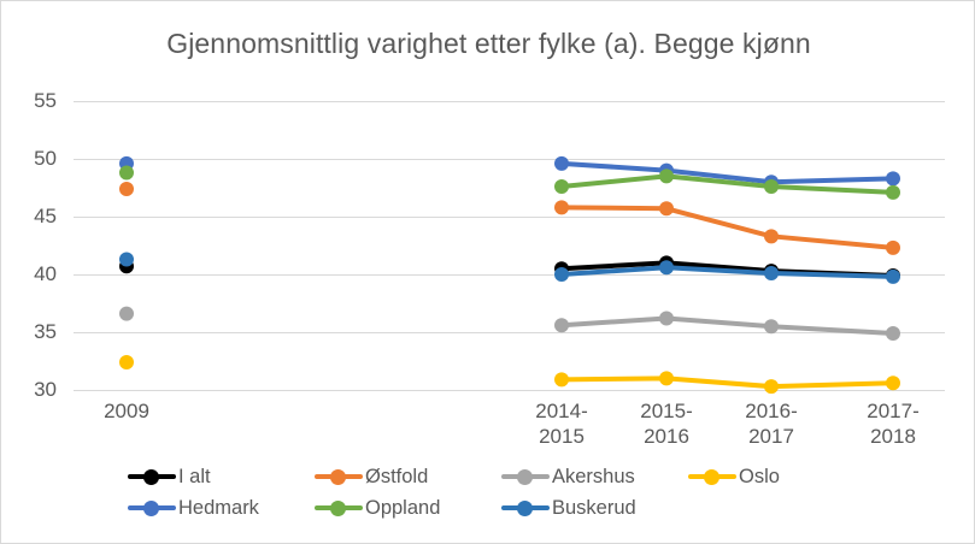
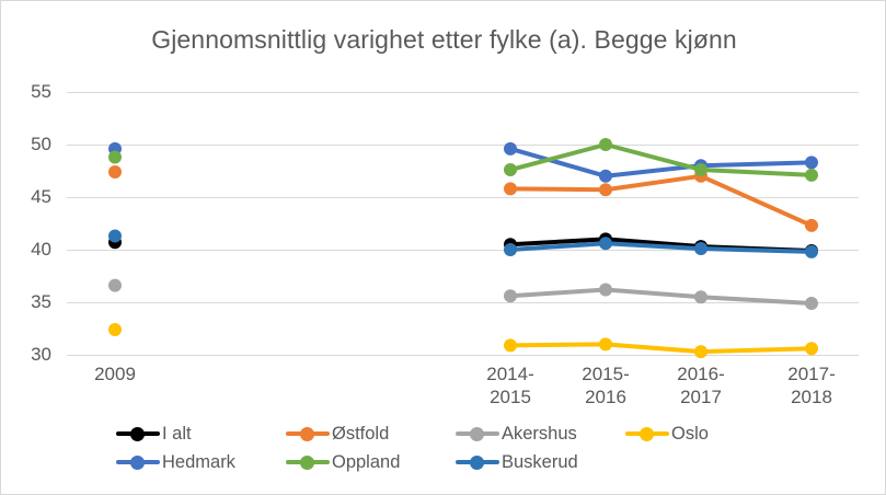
Hedmark/2015-2016: 49 -> 47
Oppland/2015-2016: 48 -> 50
Østfold/2016-2017: 43 -> 47
